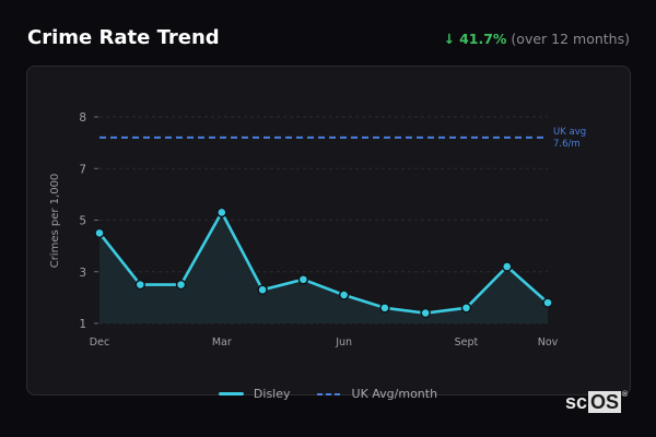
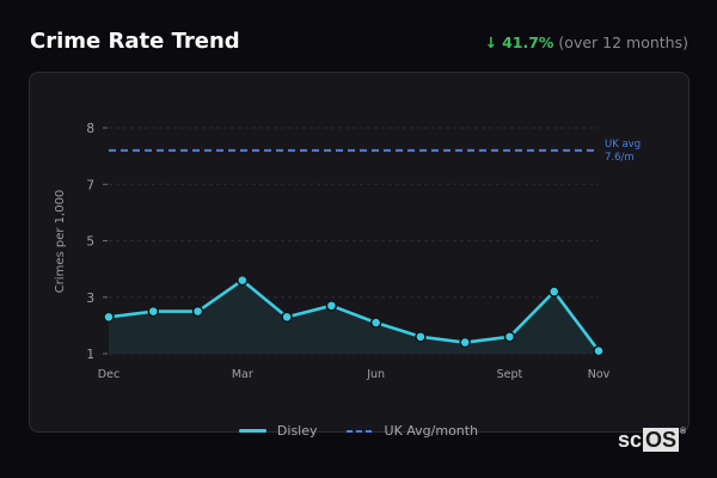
Dec: 4.5 -> 2.3
Mar: 5.3 -> 3.6
Nov: 1.8 -> 1.1
